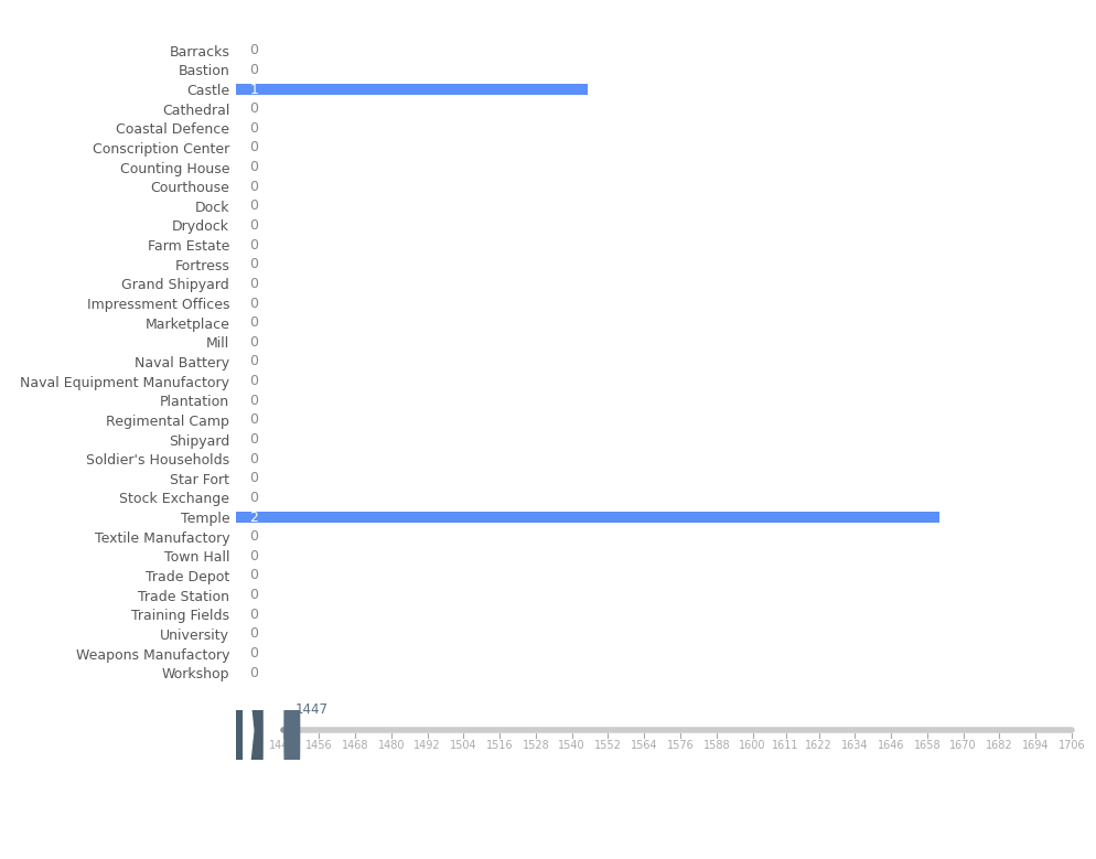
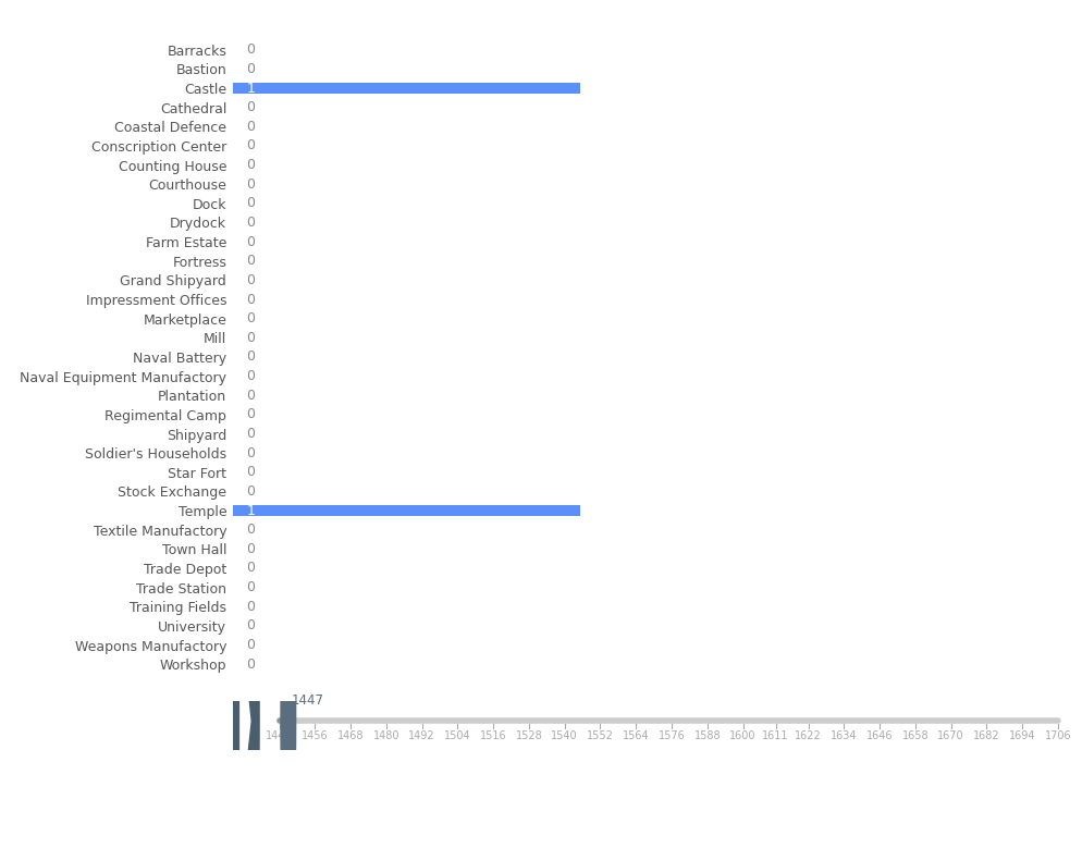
Temple: 2 -> 1
